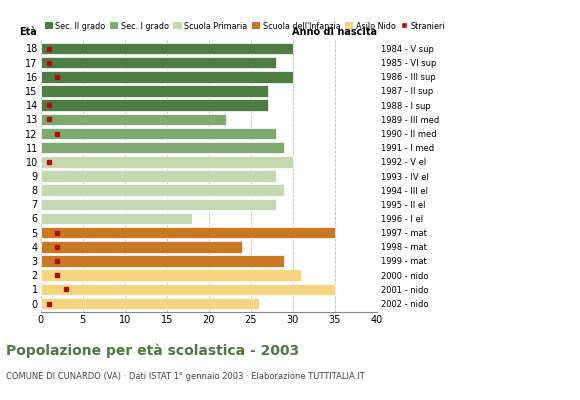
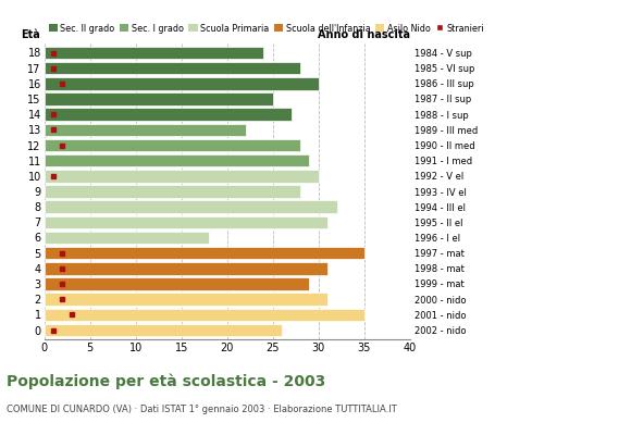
18: 30 -> 24
15: 27 -> 25
8: 29 -> 32
7: 28 -> 31
4: 24 -> 31
